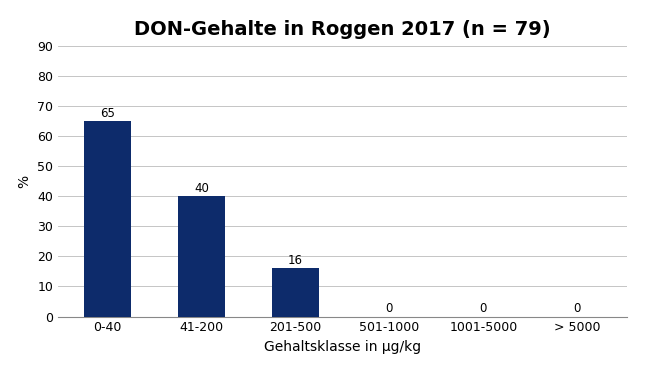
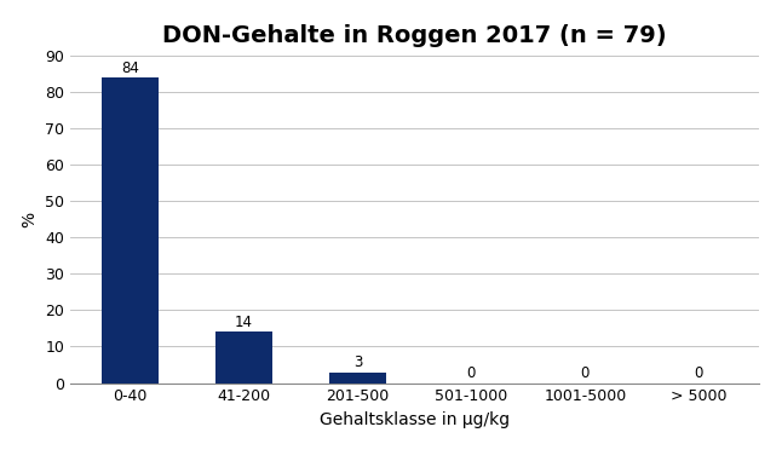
0-40: 65 -> 84
41-200: 40 -> 14
201-500: 16 -> 3
